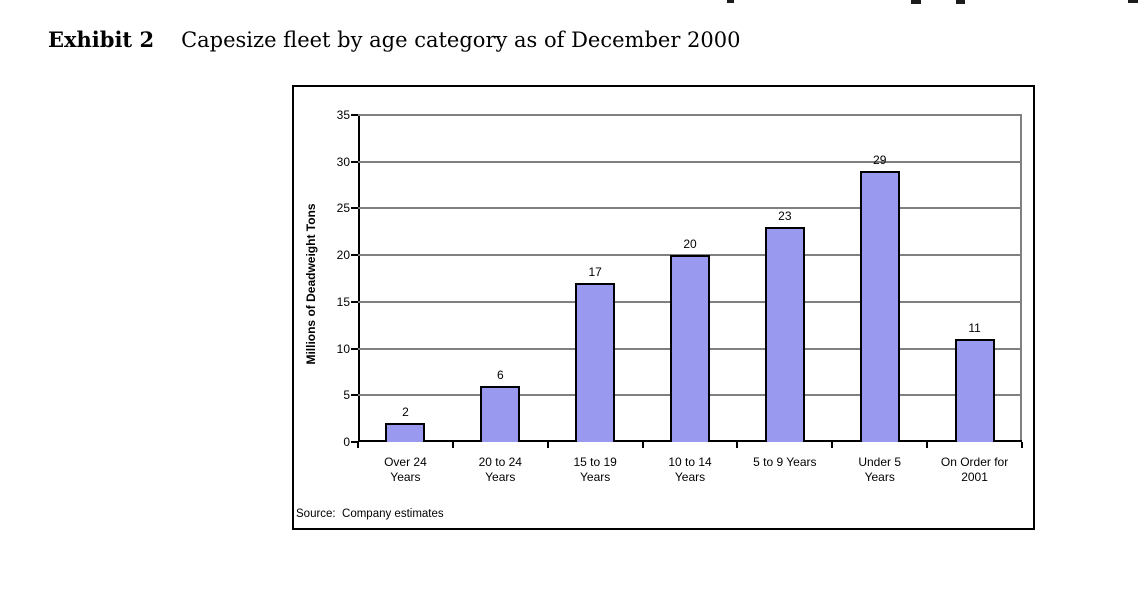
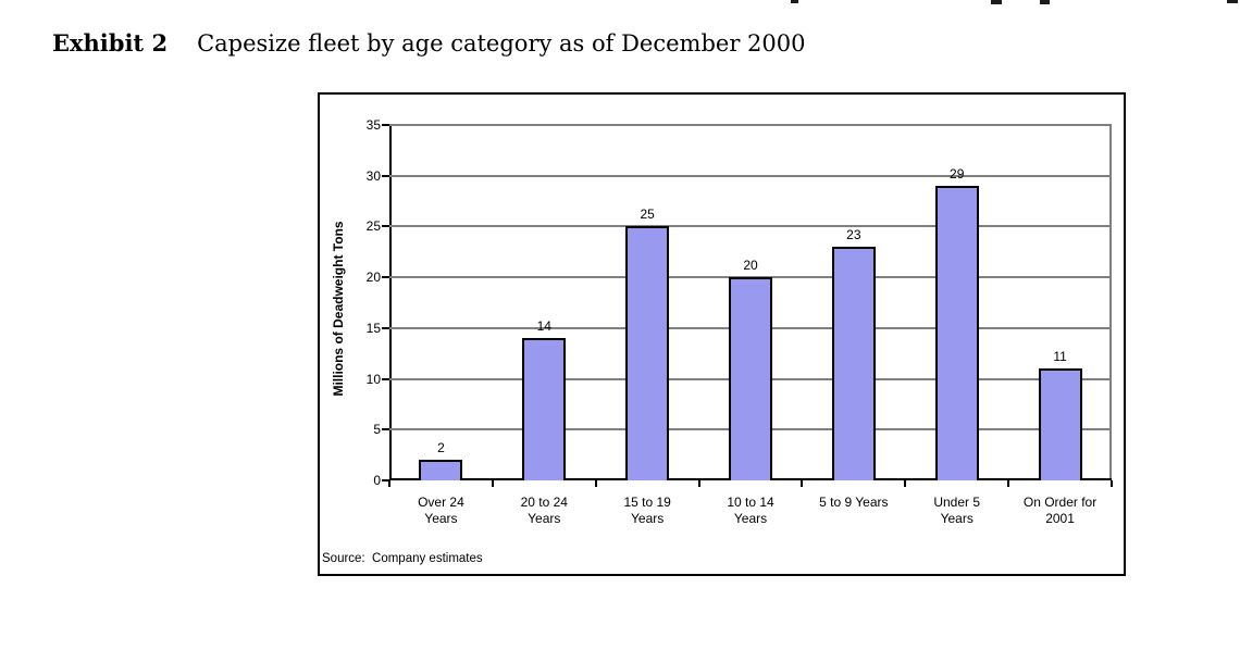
20 to 24 Years: 6 -> 14
15 to 19 Years: 17 -> 25
